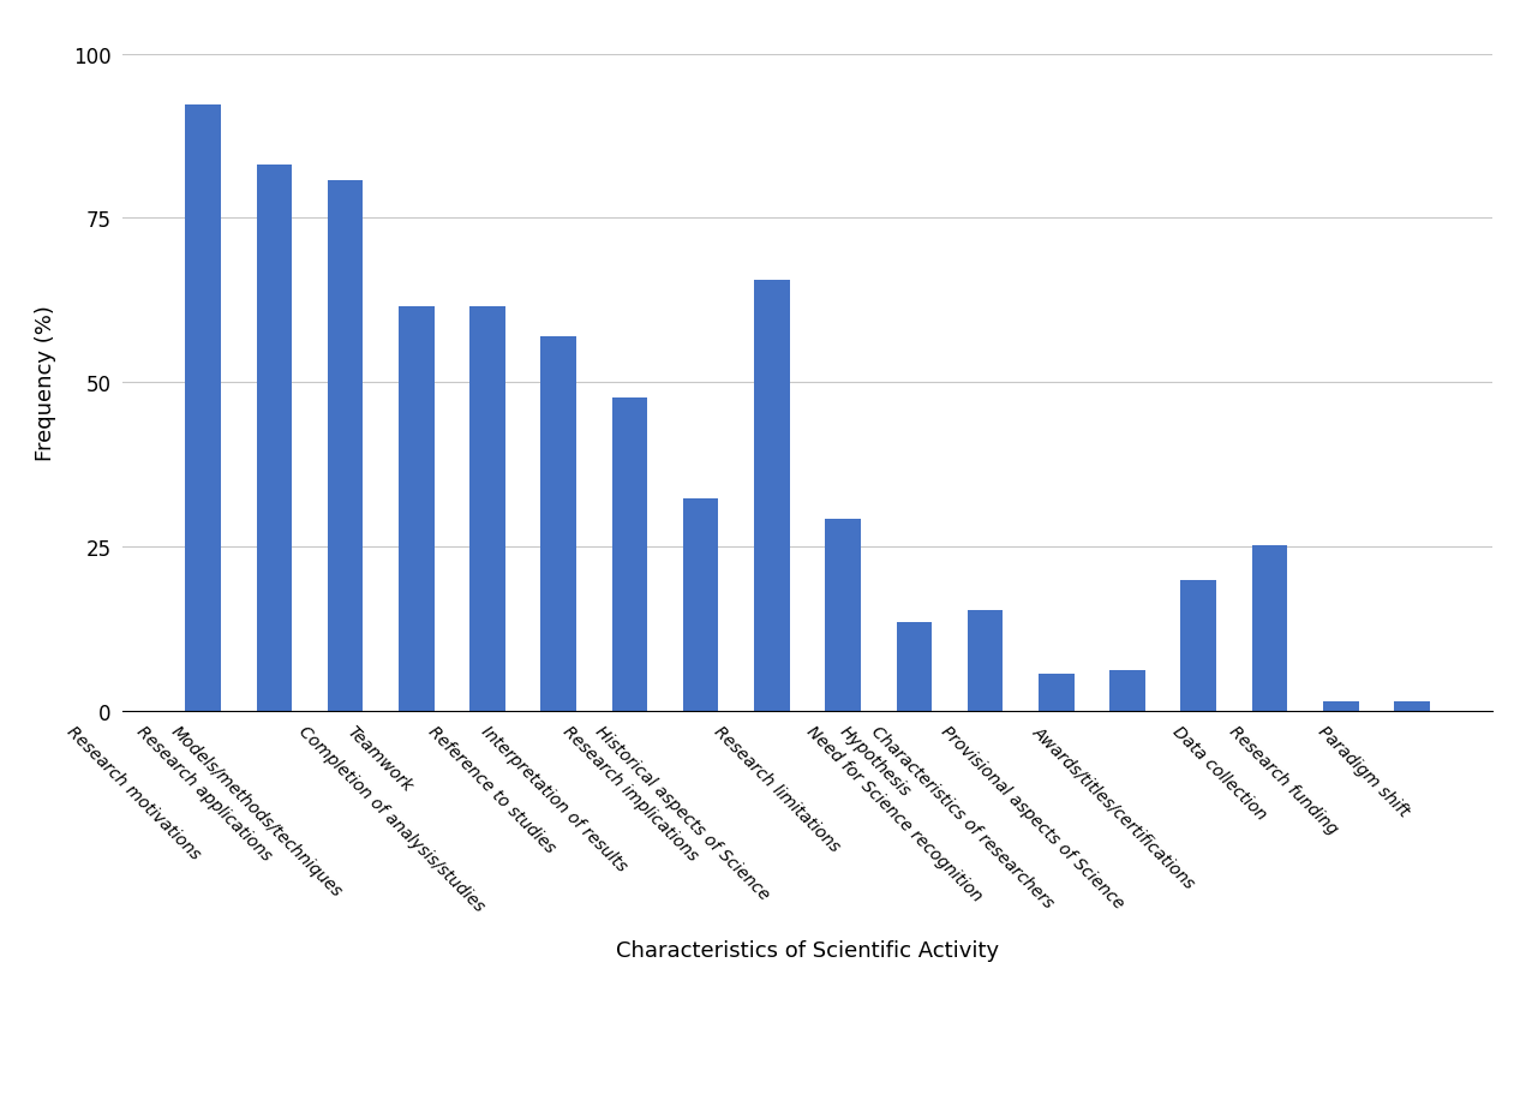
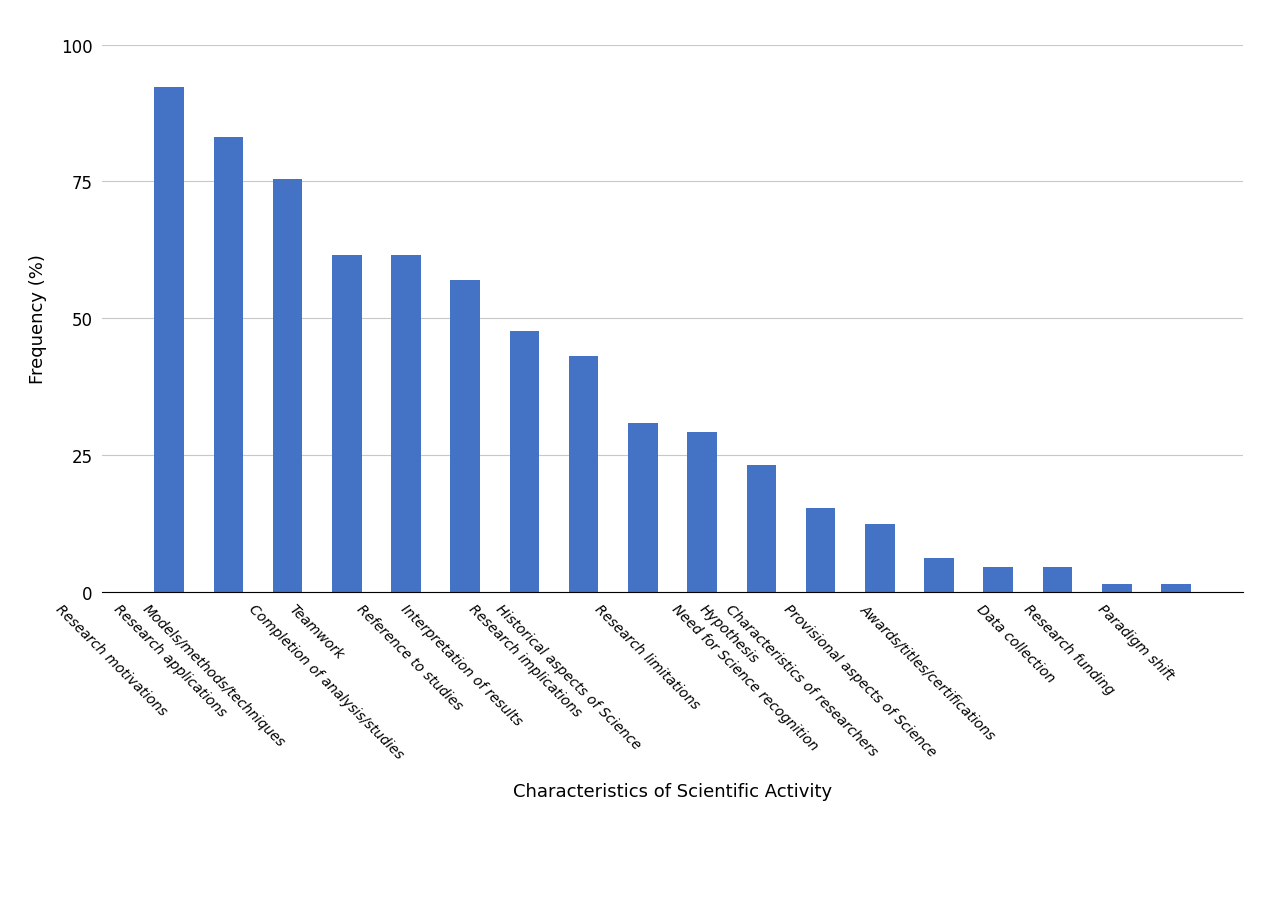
Models/methods/techniques: 80.8 -> 75.4
Research implications: 32.4 -> 43.1
Historical aspects of Science: 65.6 -> 30.8
Hypothesis: 13.4 -> 23.1
Characteristics of researchers: 5.6 -> 12.3
Awards/titles/certifications: 19.8 -> 4.6
Data collection: 25.2 -> 4.6
